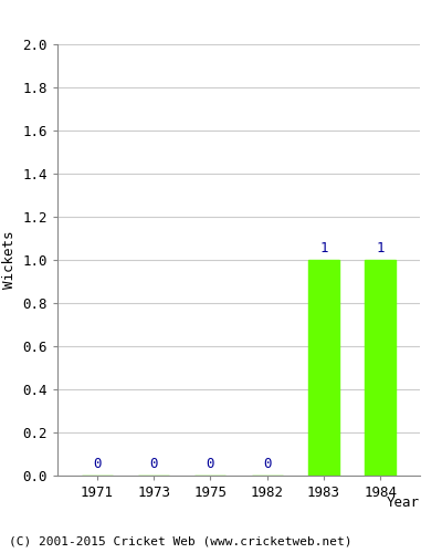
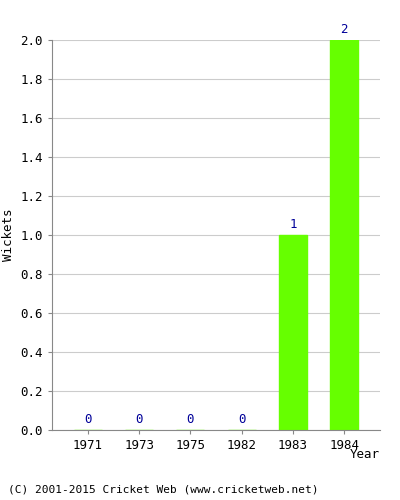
1984: 1 -> 2
